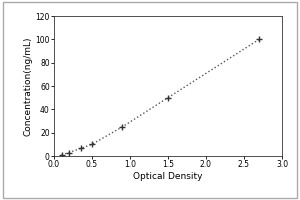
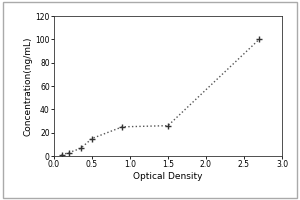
0.5: 10 -> 15
1.5: 50 -> 26
